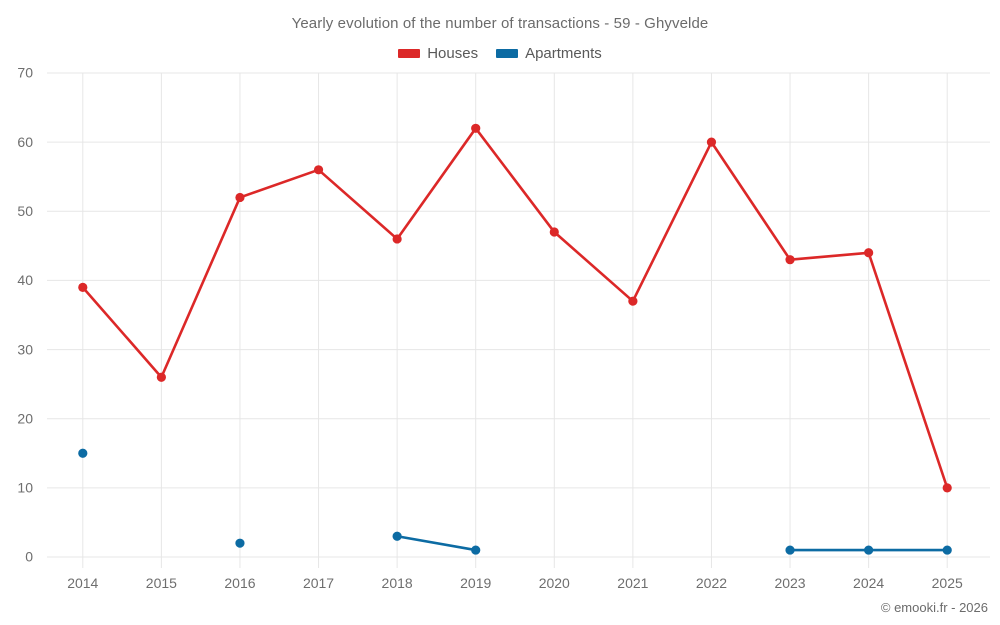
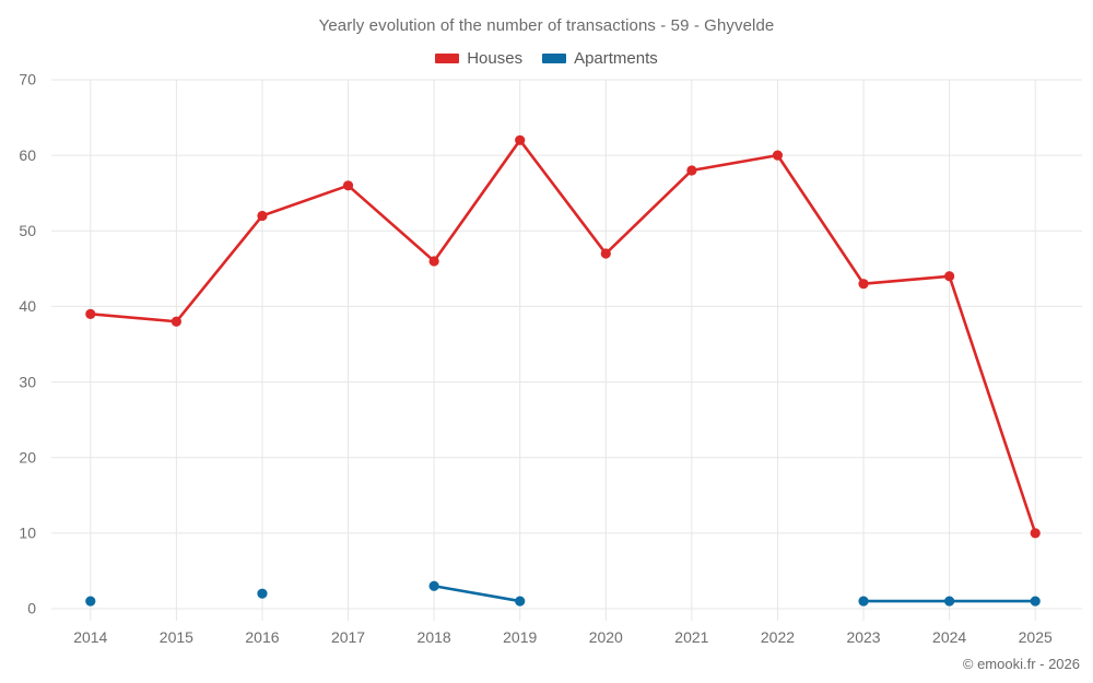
Apartments/2014: 15 -> 1
Houses/2015: 26 -> 38
Houses/2021: 37 -> 58
